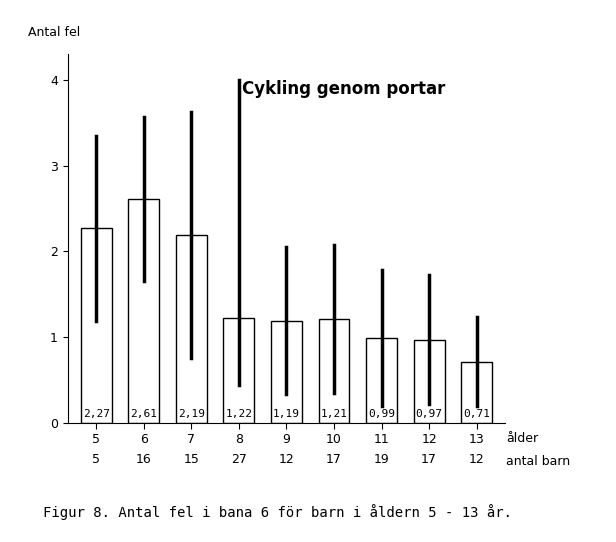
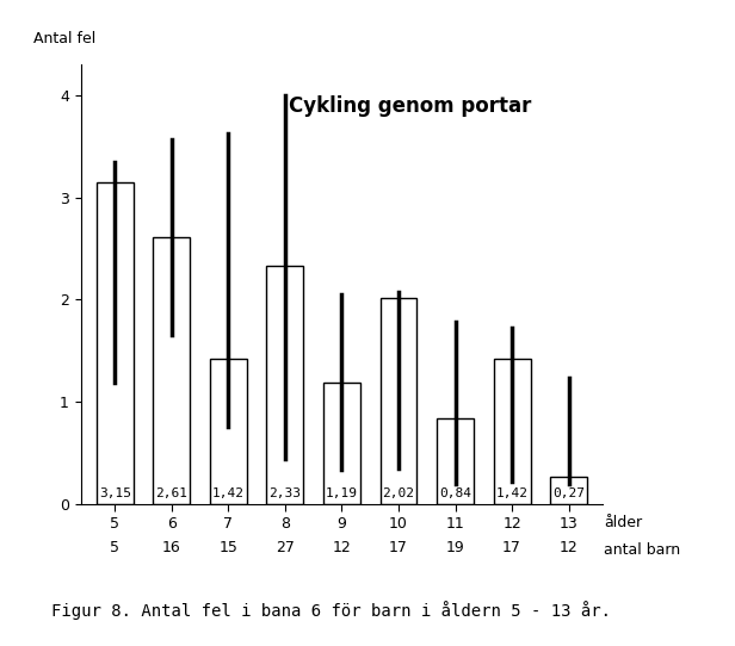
5: 2,27 -> 3,15
7: 2,19 -> 1,42
8: 1,22 -> 2,33
10: 1,21 -> 2,02
11: 0,99 -> 0,84
12: 0,97 -> 1,42
13: 0,71 -> 0,27
